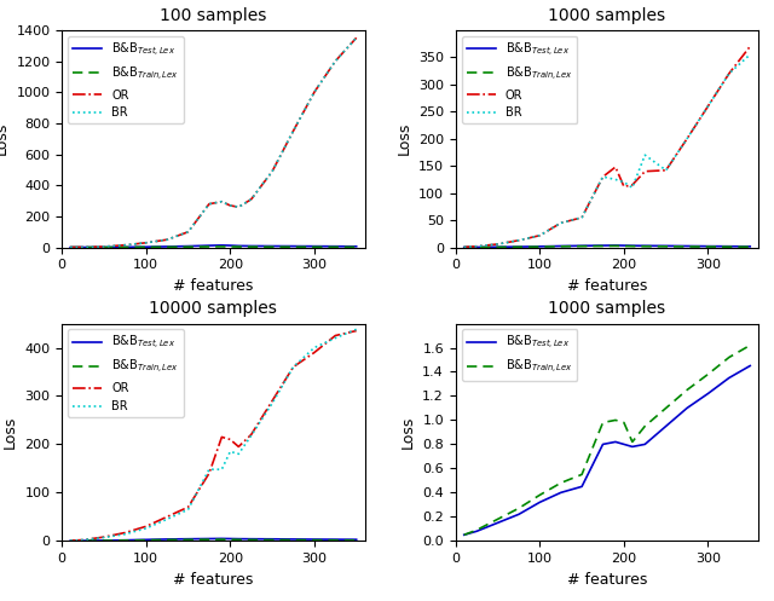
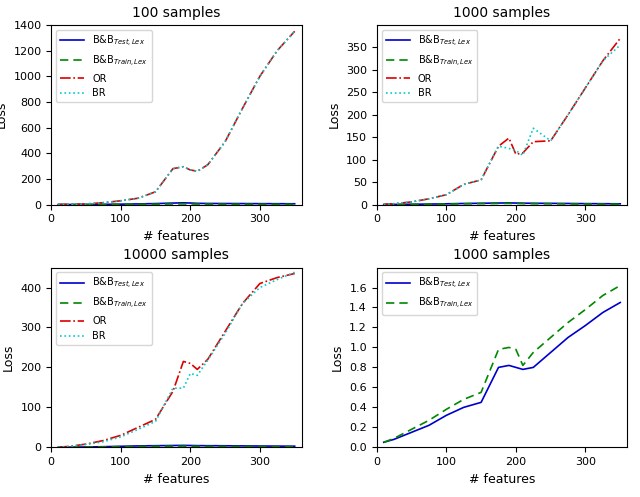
10000 samples/OR/300: 390 -> 410
